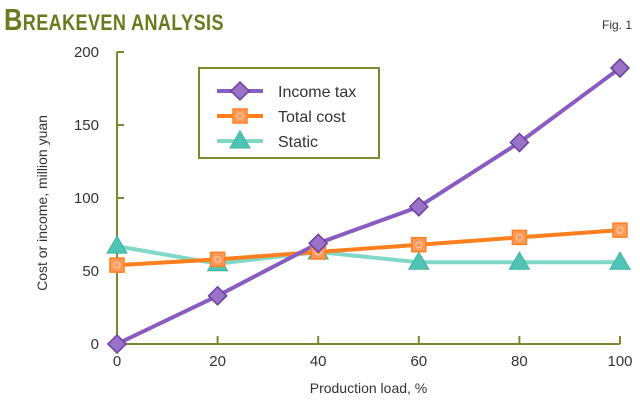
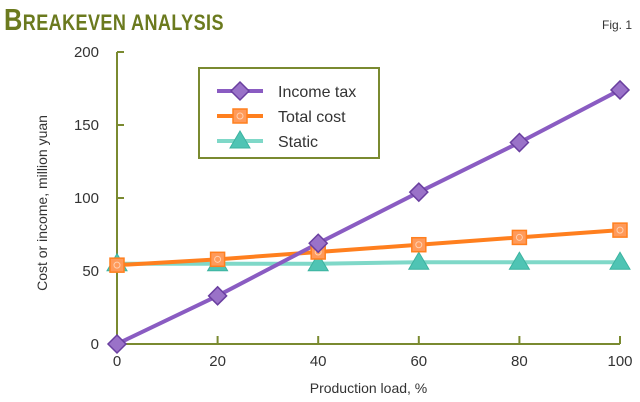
Static/0: 67 -> 55
Static/40: 63 -> 55
Income tax/60: 94 -> 104
Income tax/100: 189 -> 174
